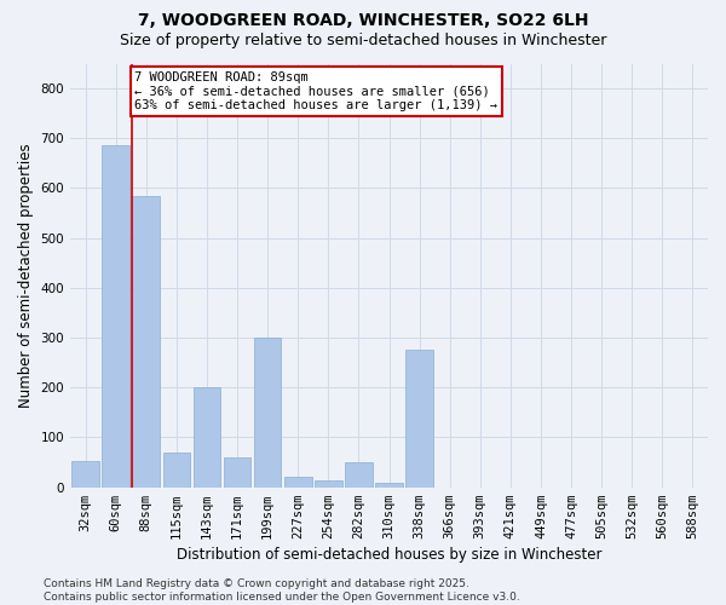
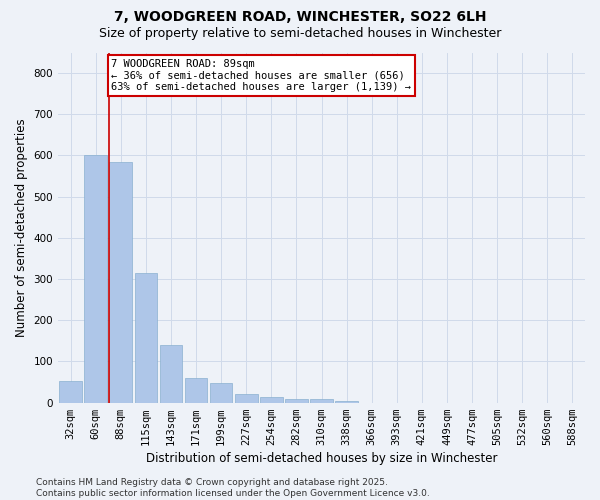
60sqm: 685 -> 600
115sqm: 70 -> 315
143sqm: 200 -> 140
199sqm: 300 -> 48
282sqm: 50 -> 10
338sqm: 275 -> 5
